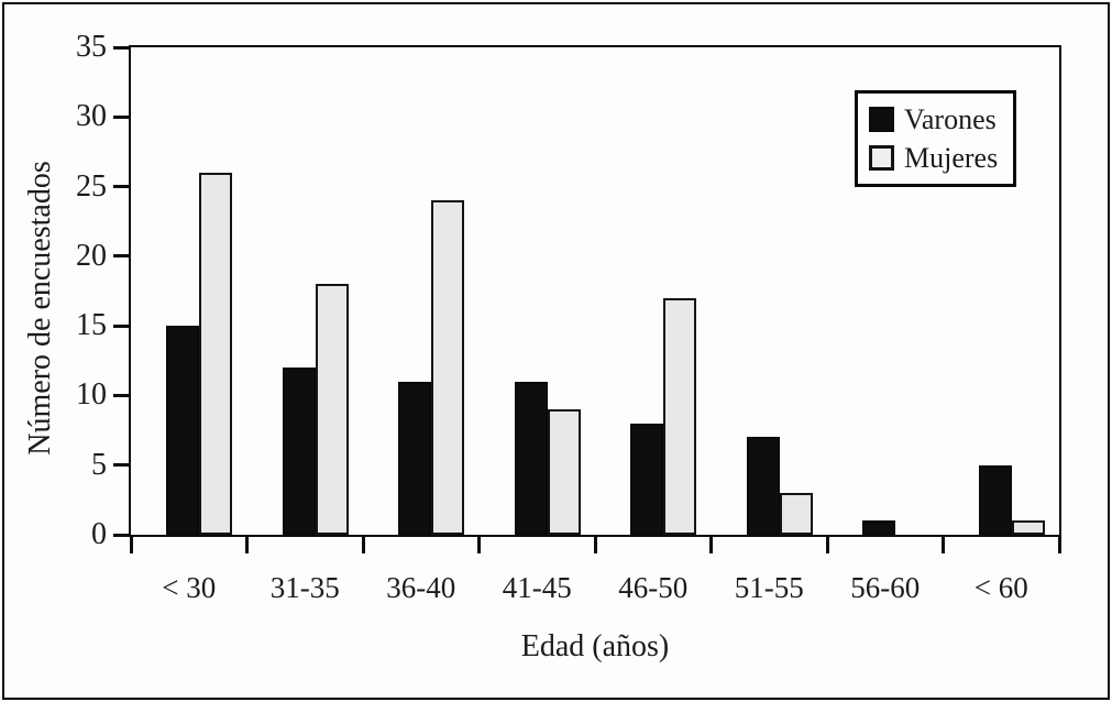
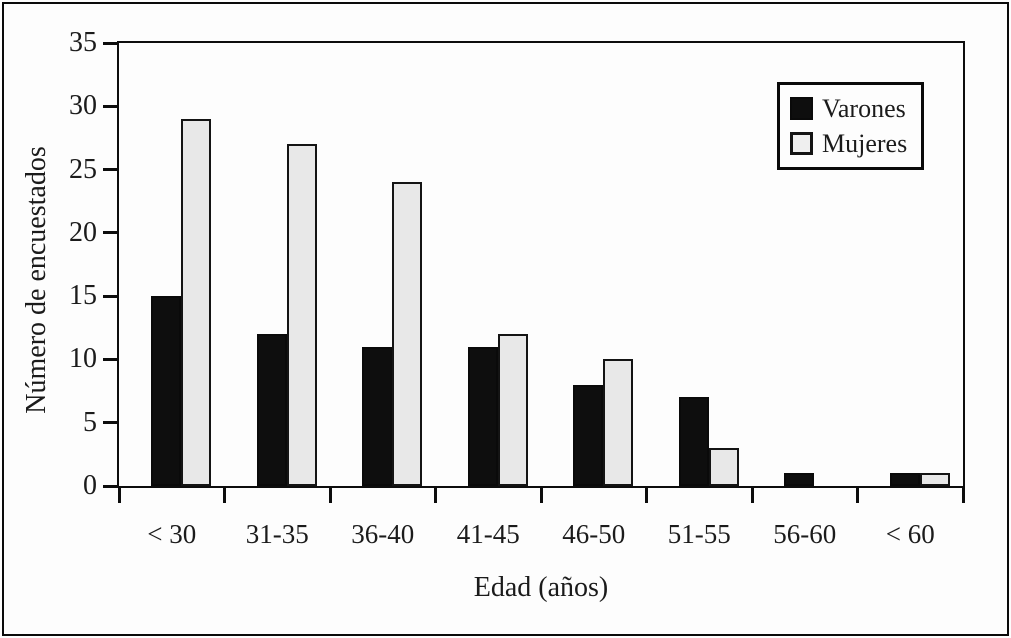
Mujeres/< 30: 26 -> 29
Mujeres/31-35: 18 -> 27
Mujeres/41-45: 9 -> 12
Mujeres/46-50: 17 -> 10
Varones/< 60: 5 -> 1
